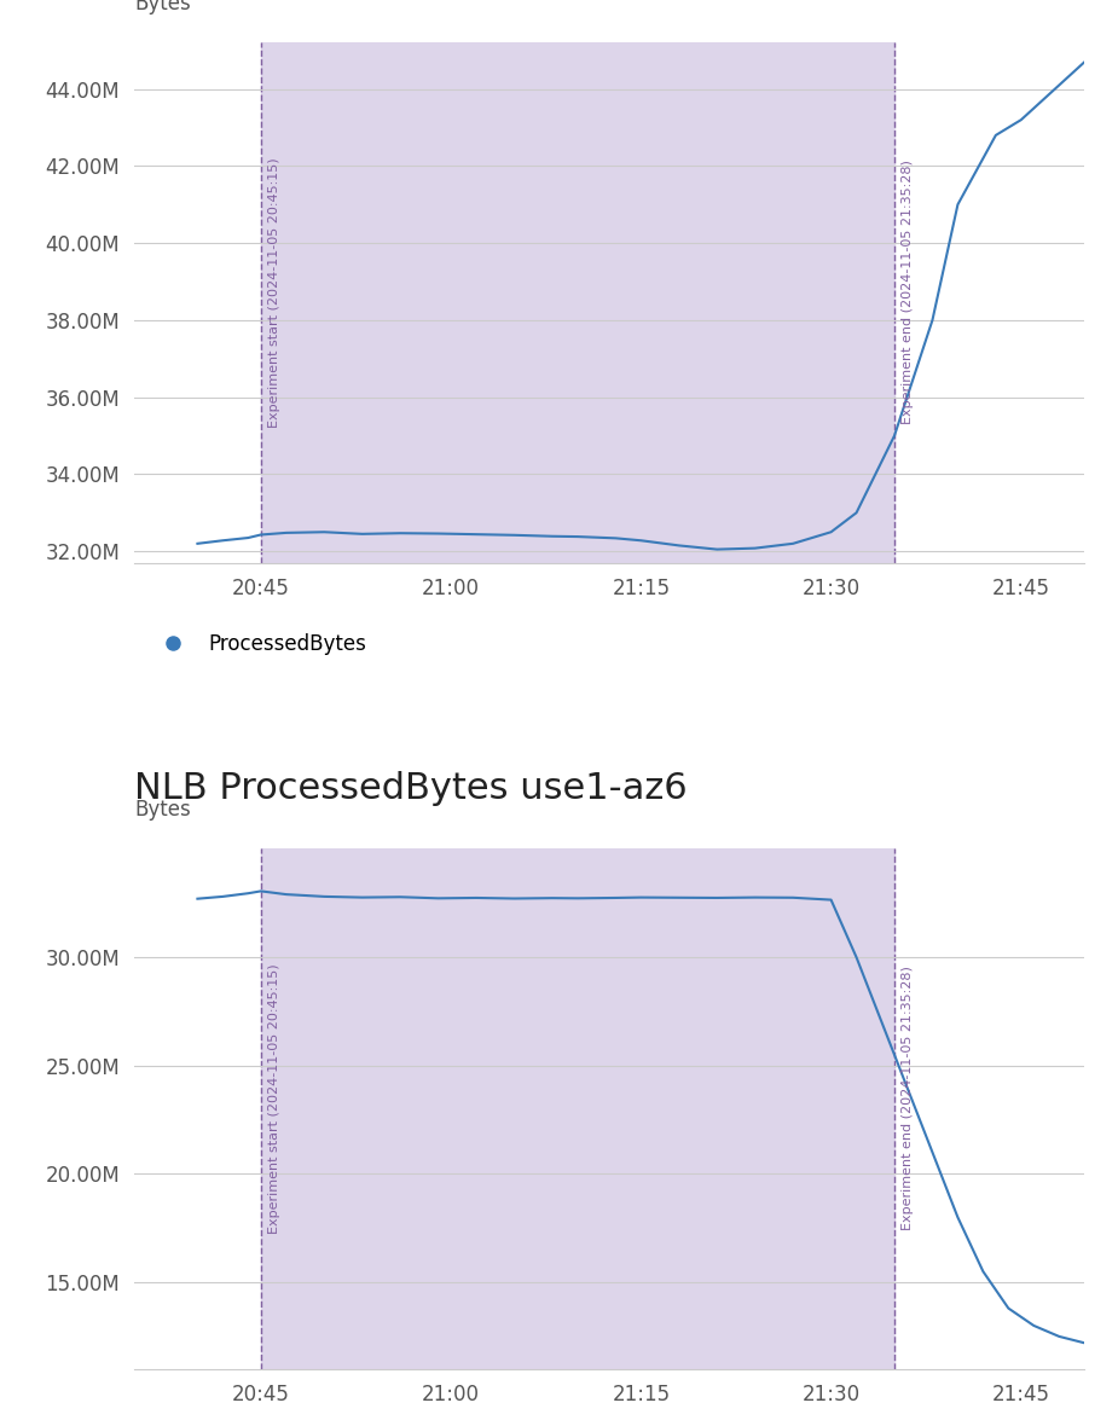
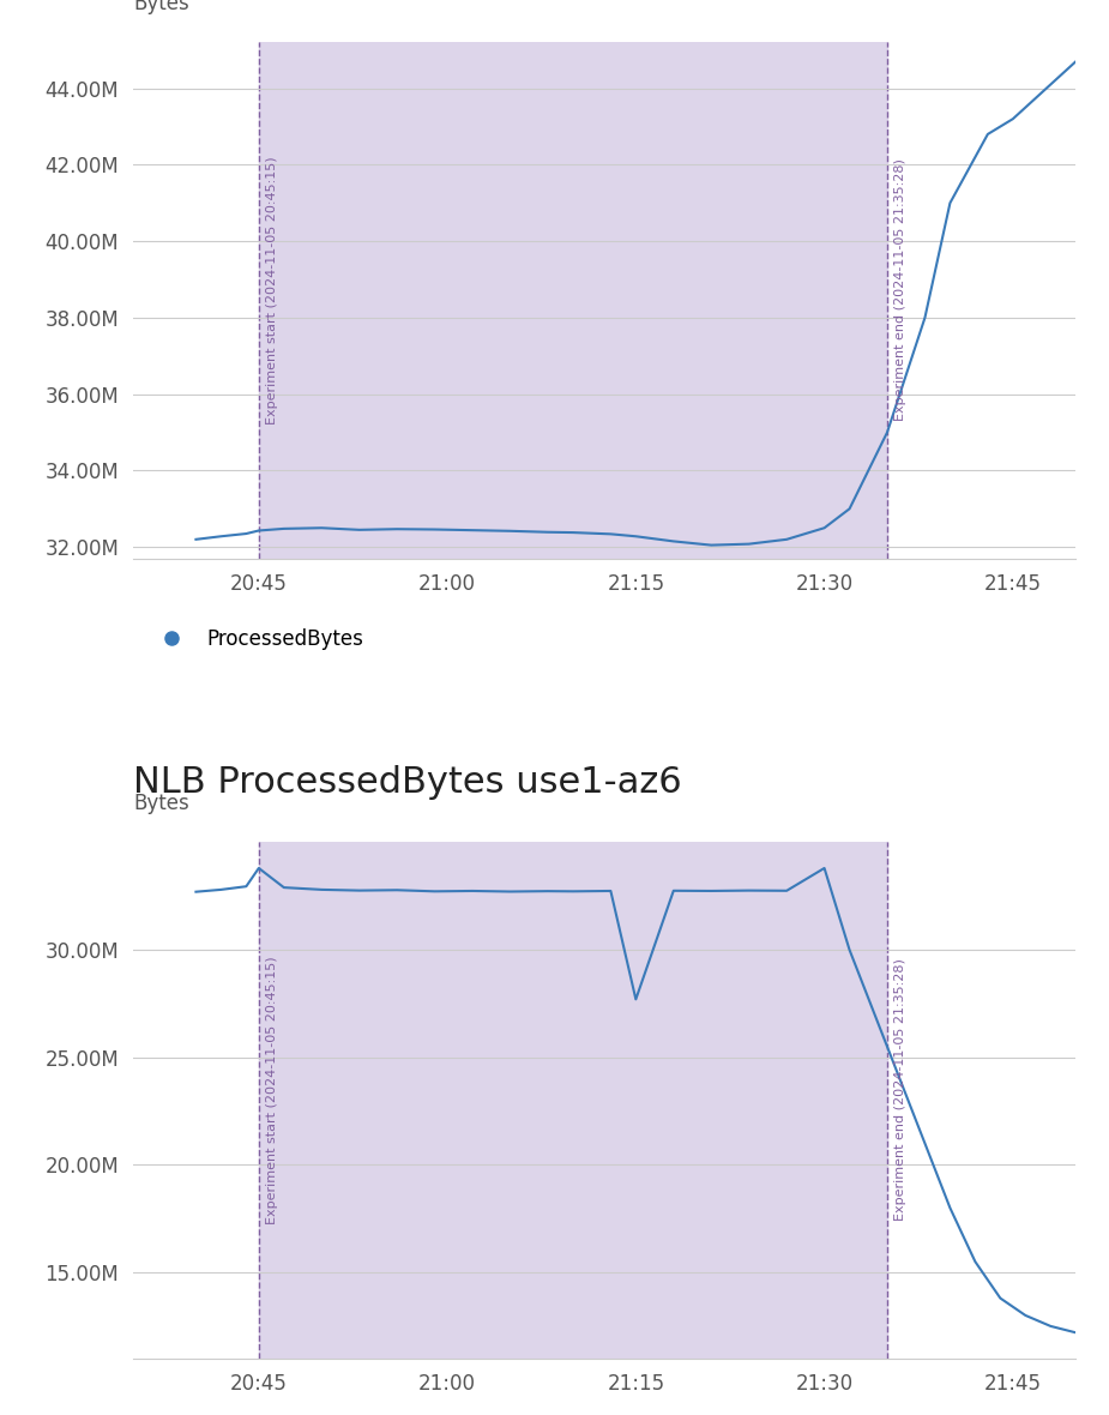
NLB ProcessedBytes use1-az6/20:45: 33.0M -> 33.8M
NLB ProcessedBytes use1-az6/21:15: 32.8M -> 27.7M
NLB ProcessedBytes use1-az6/21:30: 32.6M -> 33.8M
